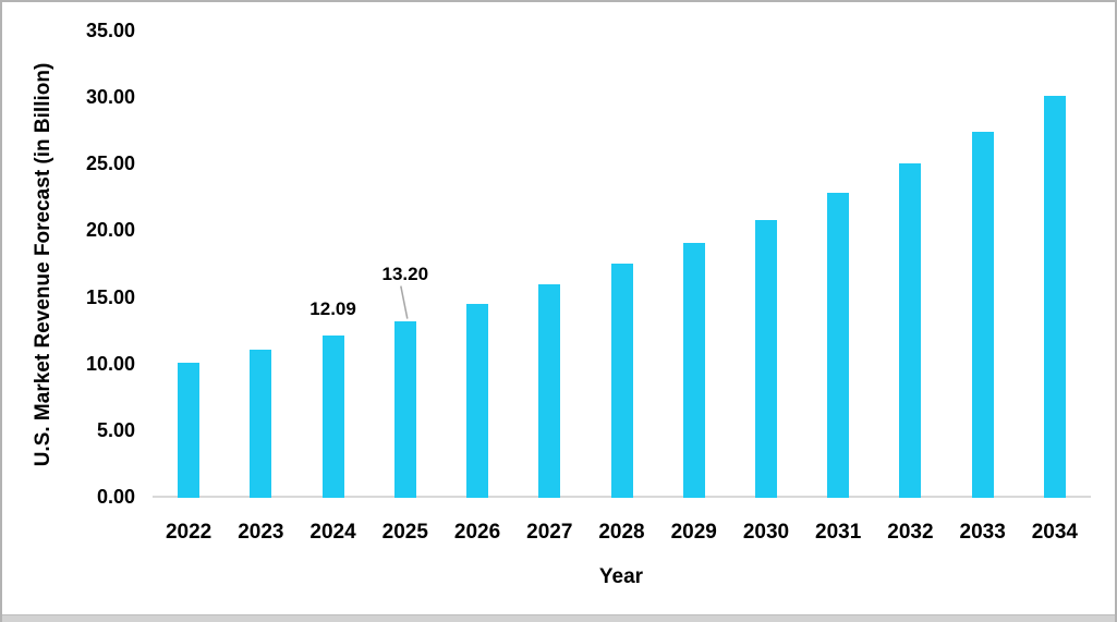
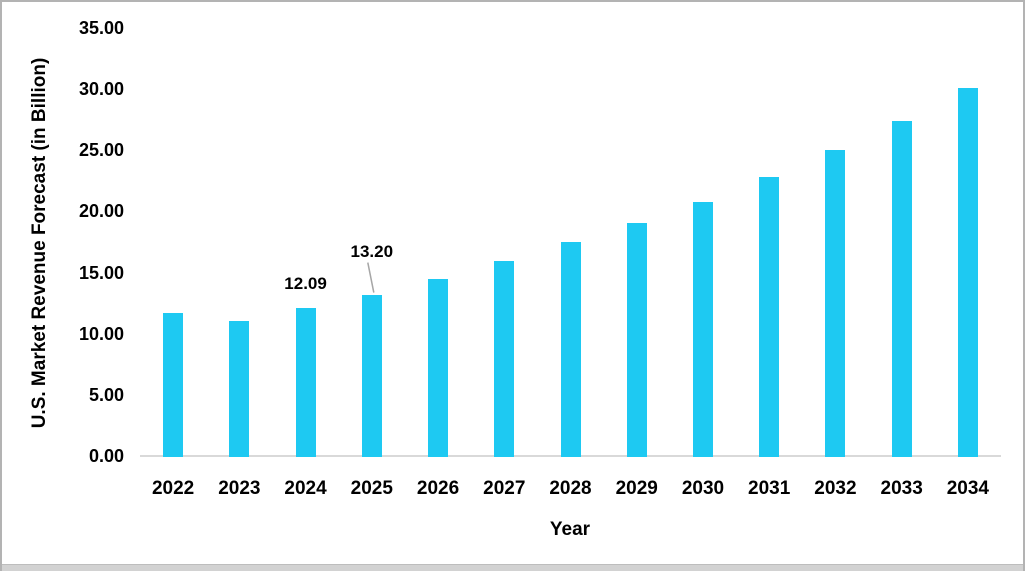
2022: 10.1 -> 11.7
